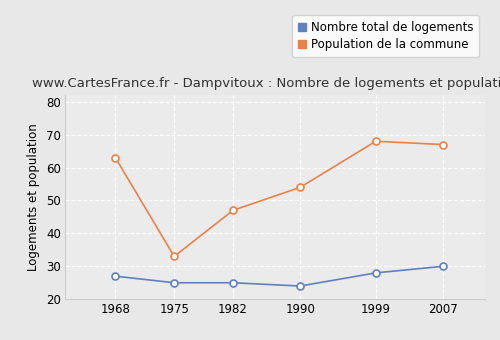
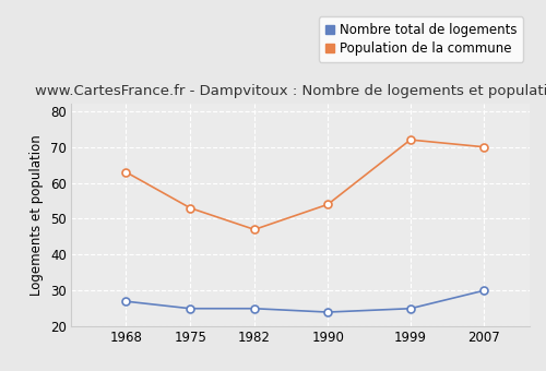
Population de la commune/1975: 33 -> 53
Nombre total de logements/1999: 28 -> 25
Population de la commune/1999: 68 -> 72
Population de la commune/2007: 67 -> 70
